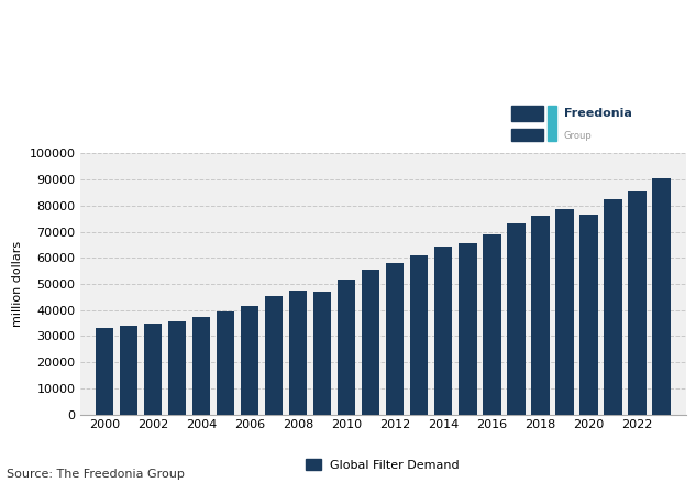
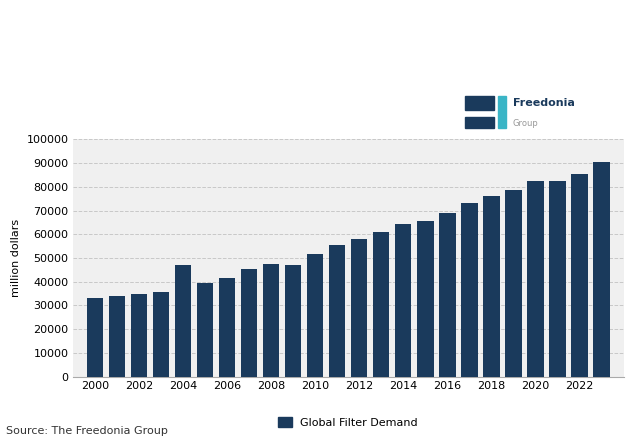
2004: 37500 -> 47000
2020: 76500 -> 82500
